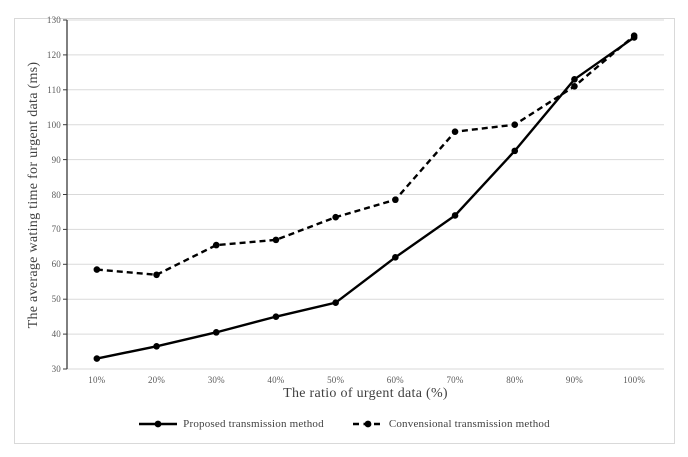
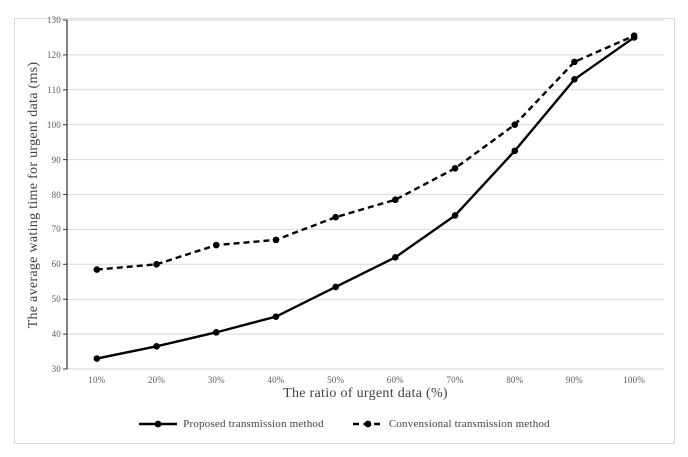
Convensional transmission method/20%: 57 -> 60
Proposed transmission method/50%: 49 -> 54
Convensional transmission method/70%: 98 -> 88
Convensional transmission method/90%: 111 -> 118
